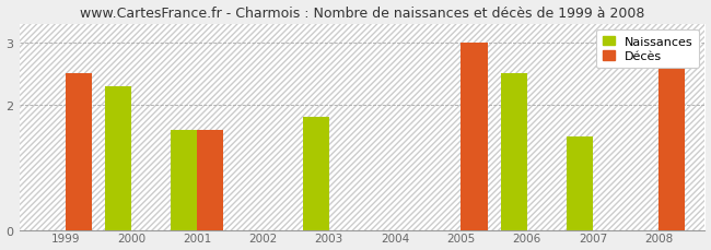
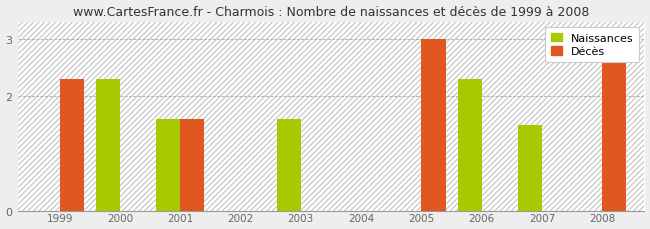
Décès/1999: 2.5 -> 2.3
Naissances/2003: 1.8 -> 1.6
Naissances/2006: 2.5 -> 2.3
